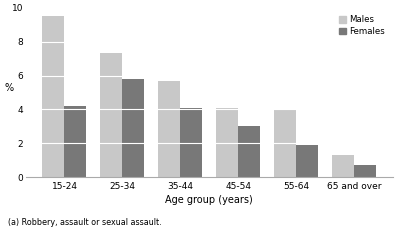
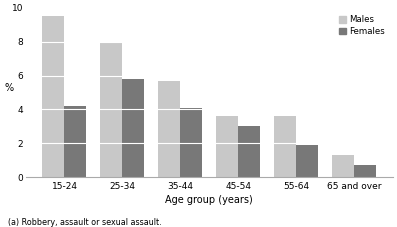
Males/25-34: 7.3 -> 7.9
Males/45-54: 4.1 -> 3.6
Males/55-64: 4.0 -> 3.6
